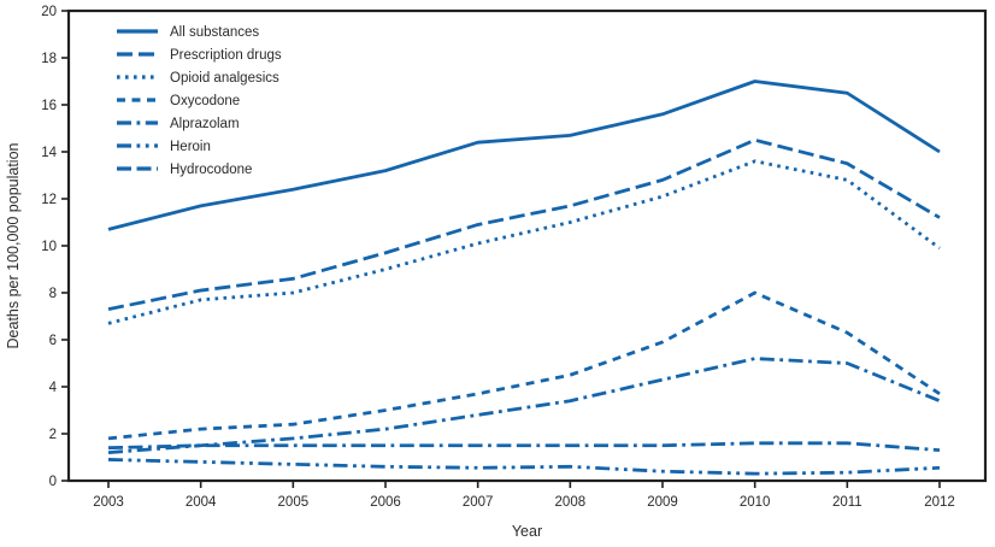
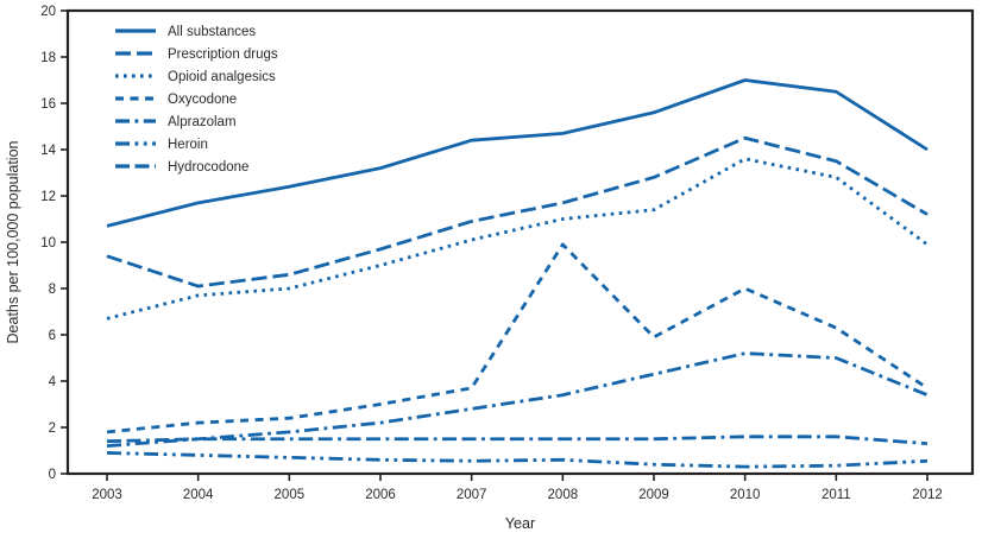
Prescription drugs/2003: 7.3 -> 9.4
Oxycodone/2008: 4.5 -> 9.9
Opioid analgesics/2009: 12.1 -> 11.4
